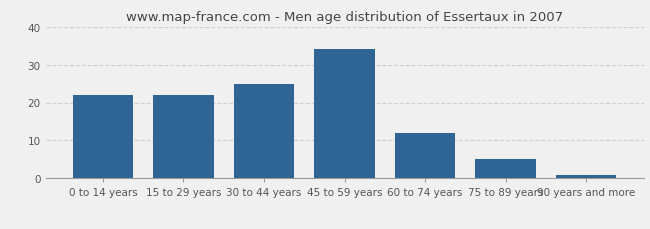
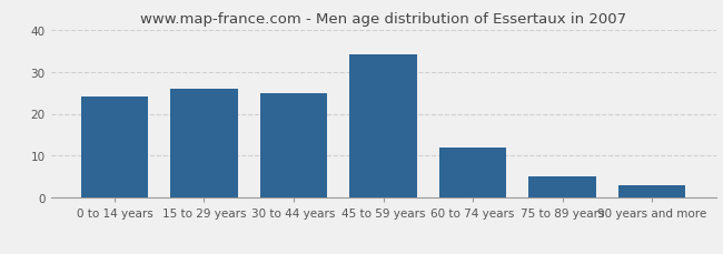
0 to 14 years: 22 -> 24
15 to 29 years: 22 -> 26
90 years and more: 1 -> 3
